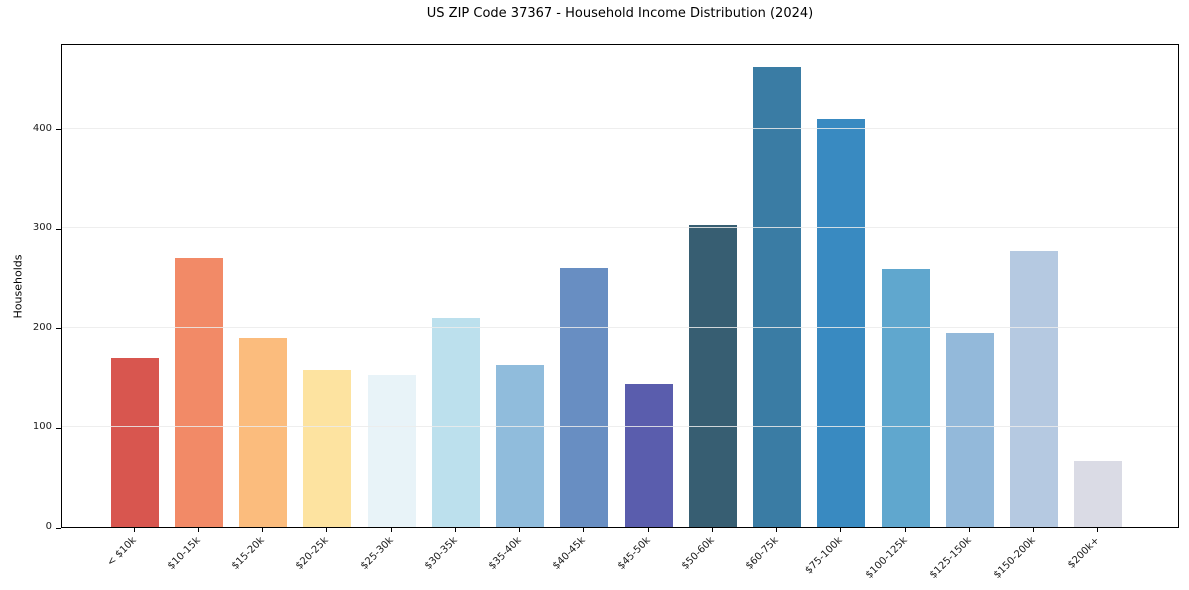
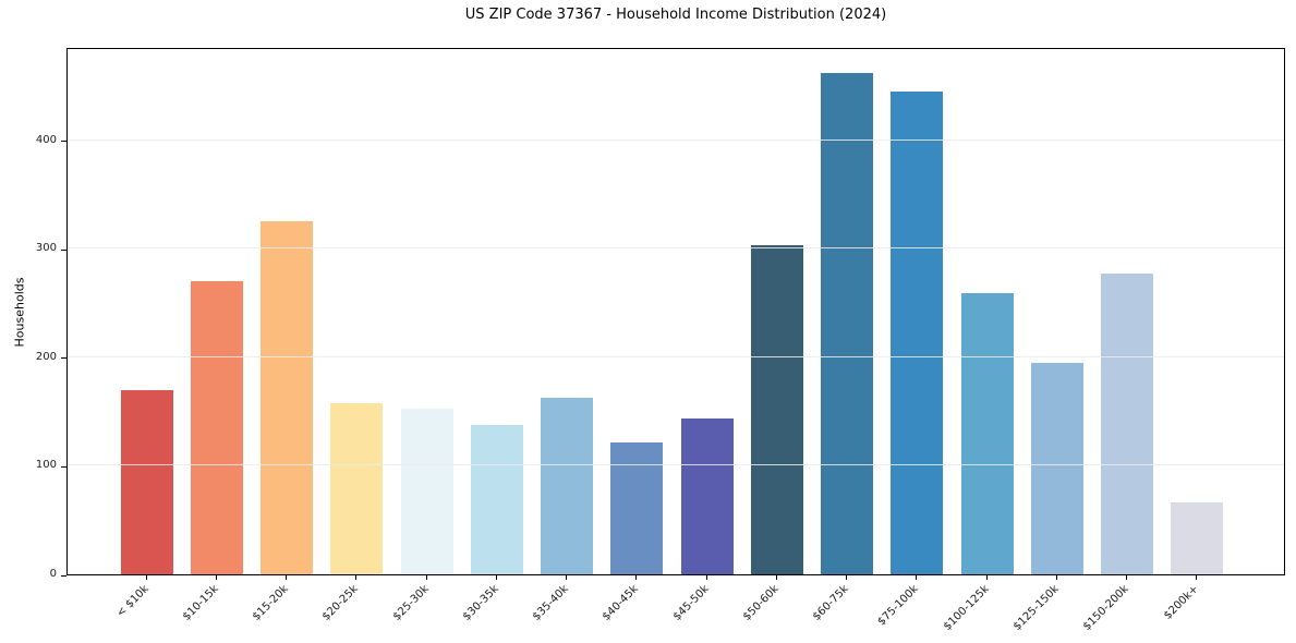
$15-20k: 190 -> 320
$30-35k: 210 -> 140
$40-45k: 260 -> 120
$75-100k: 410 -> 440
